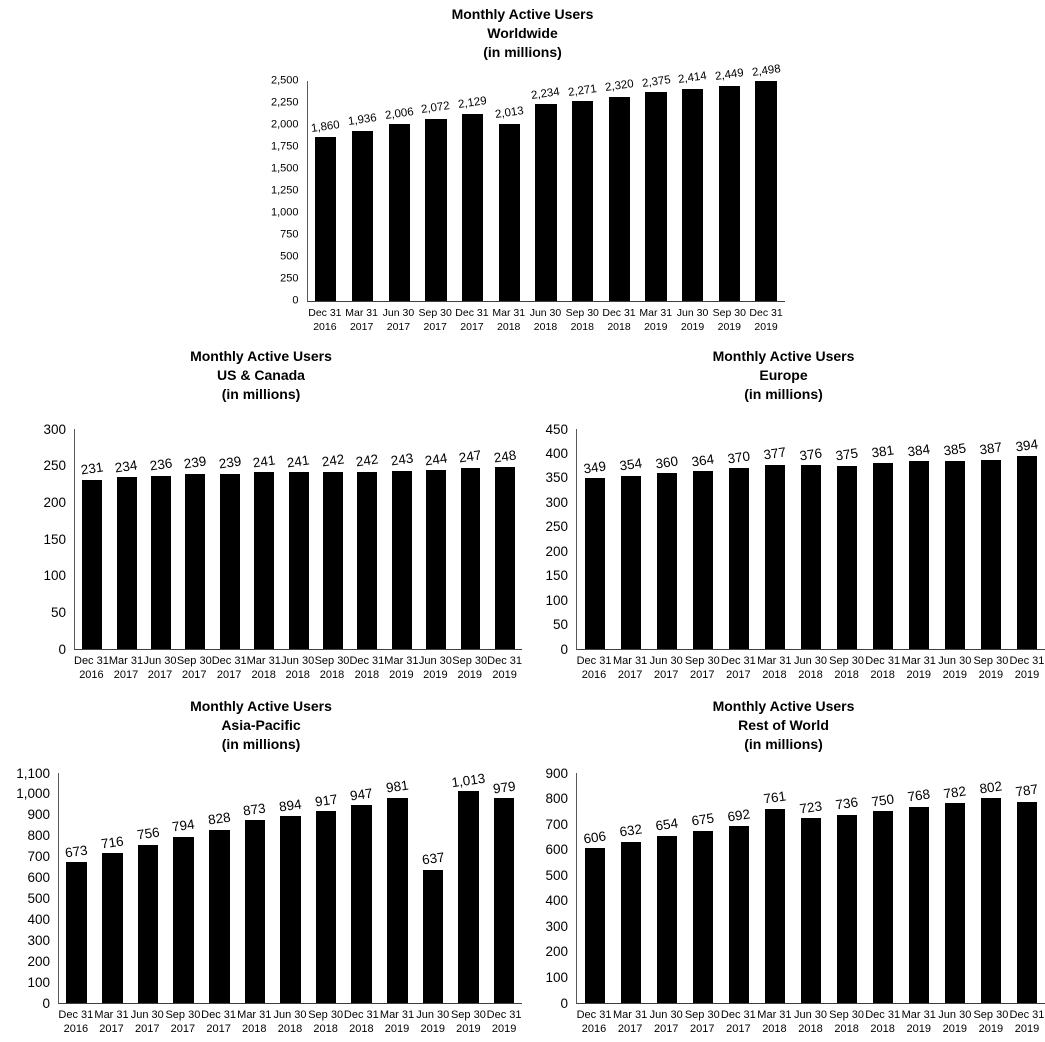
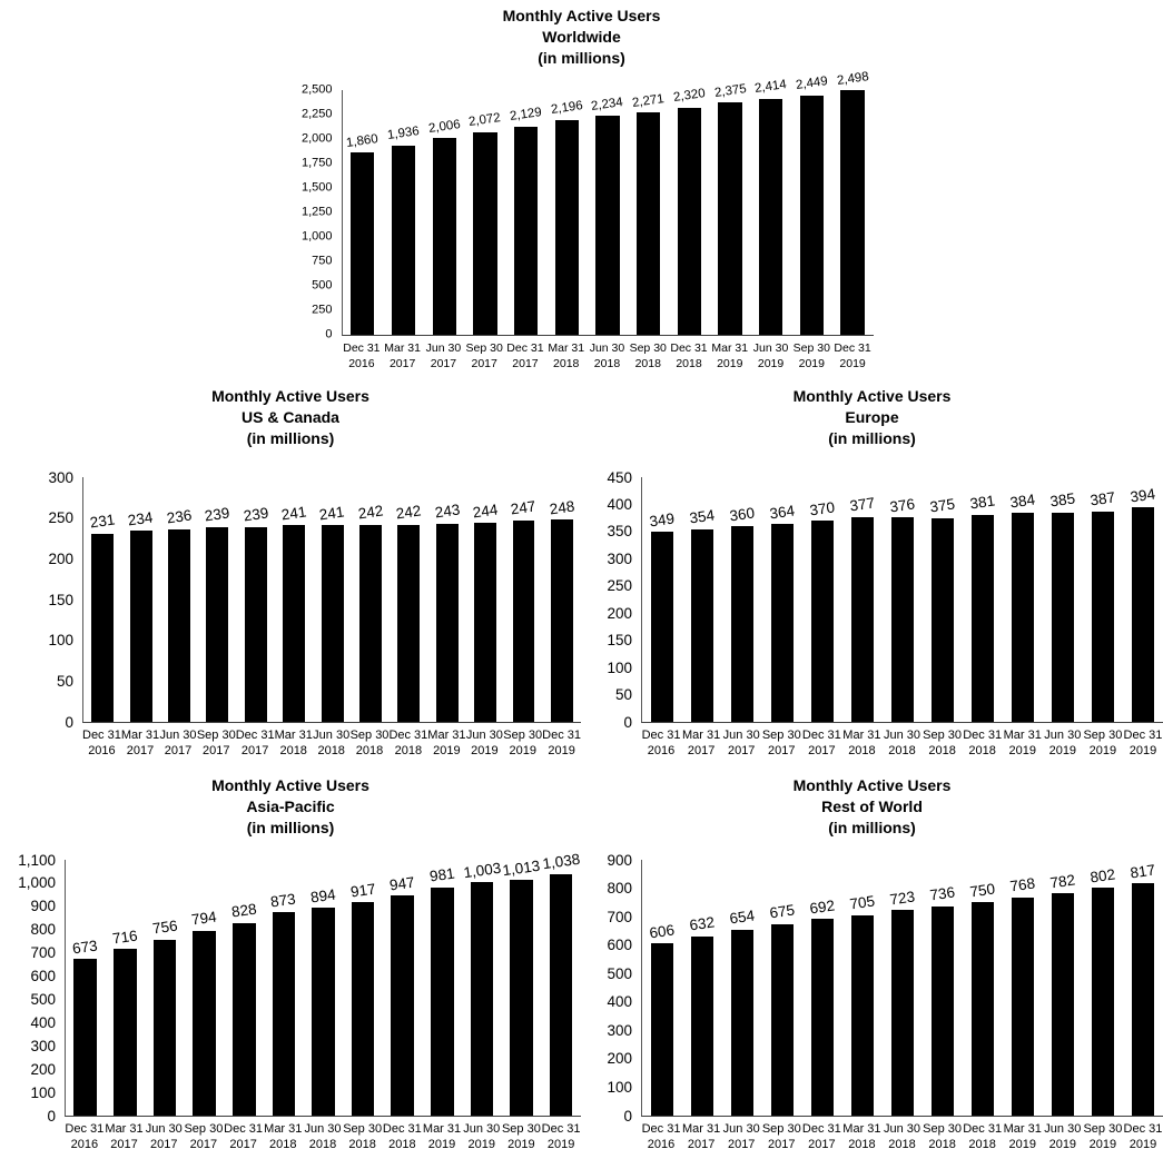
Monthly Active Users Worldwide (in millions)/Mar 31 2018: 2,013 -> 2,196
Monthly Active Users Asia-Pacific (in millions)/Jun 30 2019: 637 -> 1,003
Monthly Active Users Asia-Pacific (in millions)/Dec 31 2019: 979 -> 1,038
Monthly Active Users Rest of World (in millions)/Mar 31 2018: 761 -> 705
Monthly Active Users Rest of World (in millions)/Dec 31 2019: 787 -> 817
